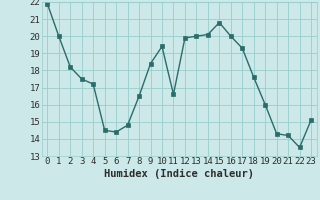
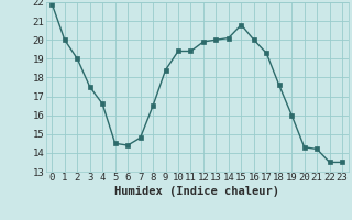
2: 18.2 -> 19.0
4: 17.2 -> 16.6
11: 16.6 -> 19.4
23: 15.1 -> 13.5
